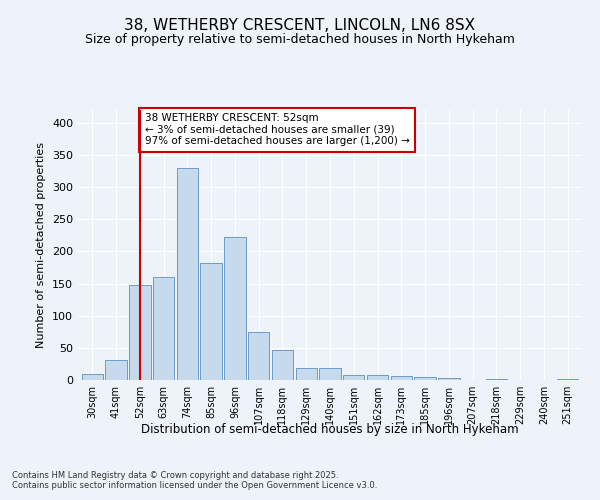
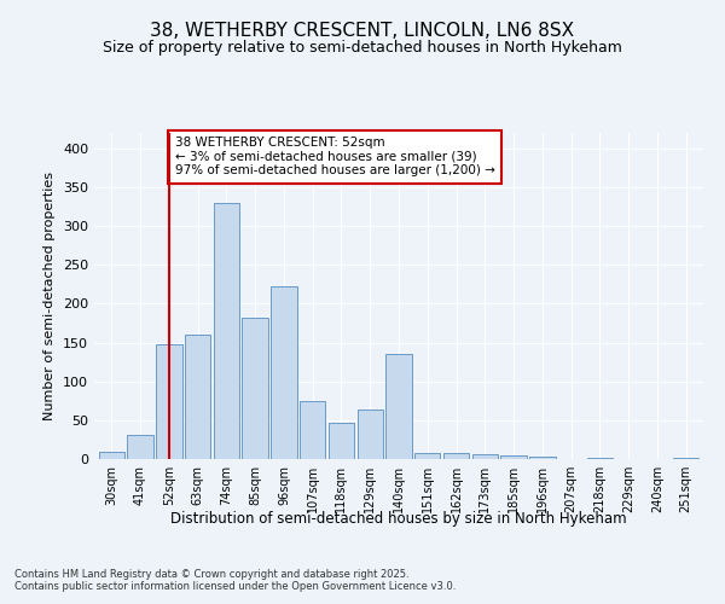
129sqm: 18 -> 64
140sqm: 18 -> 136
